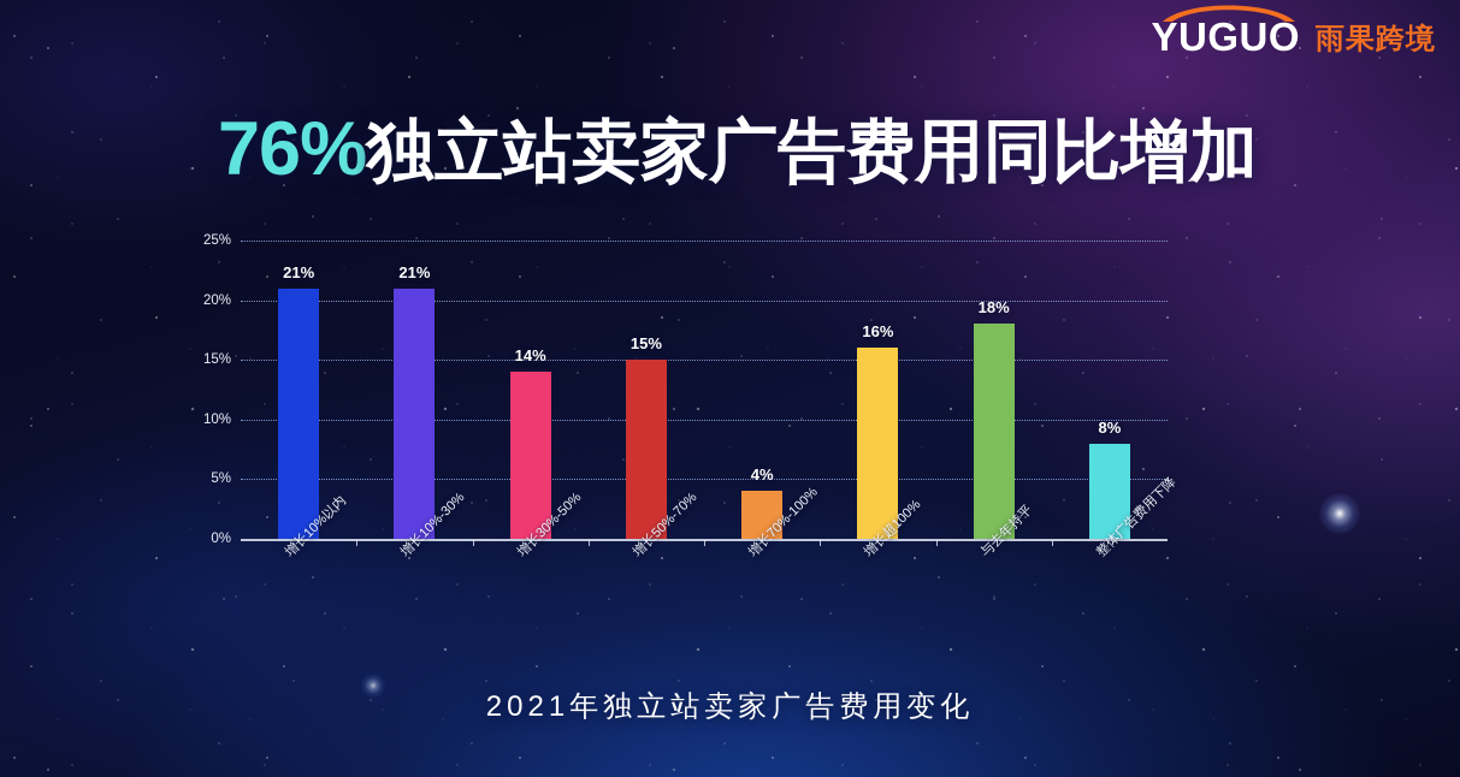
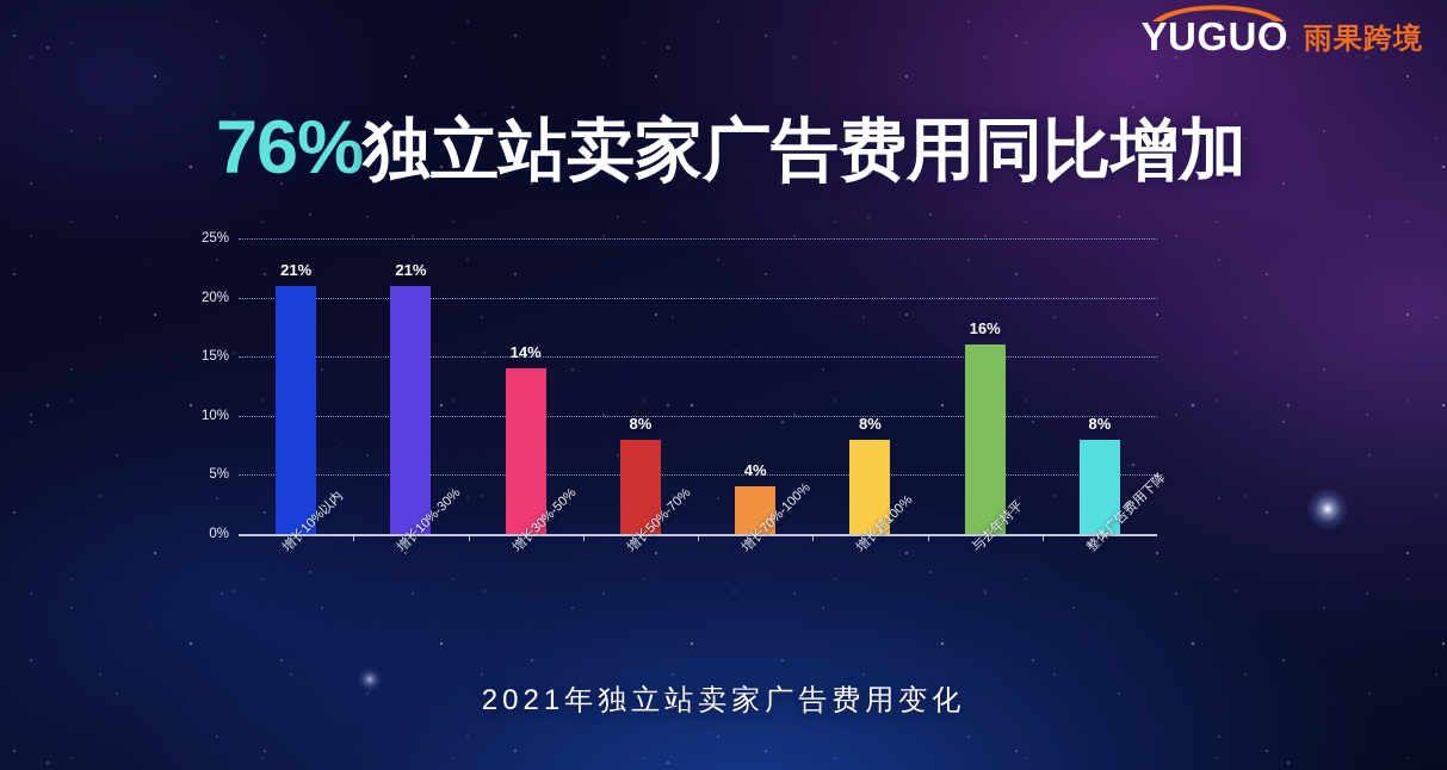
增长50%-70%: 15% -> 8%
增长超100%: 16% -> 8%
与去年持平: 18% -> 16%
